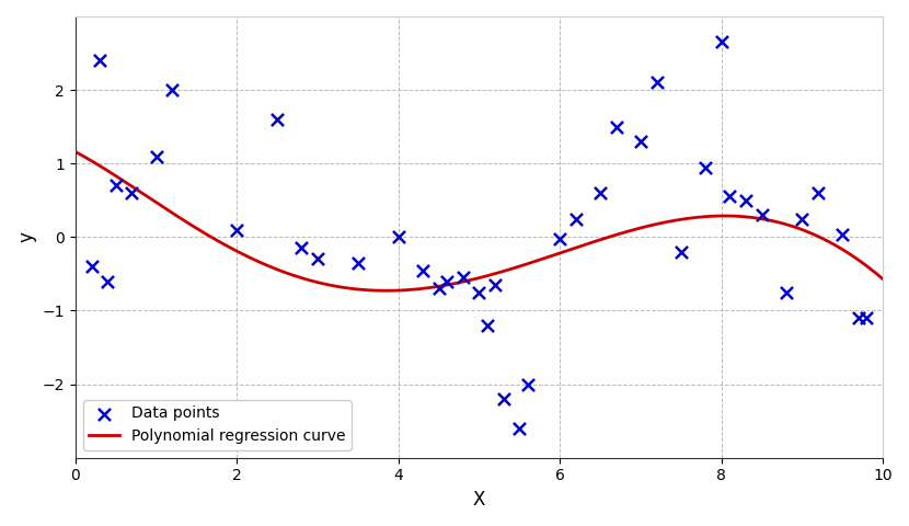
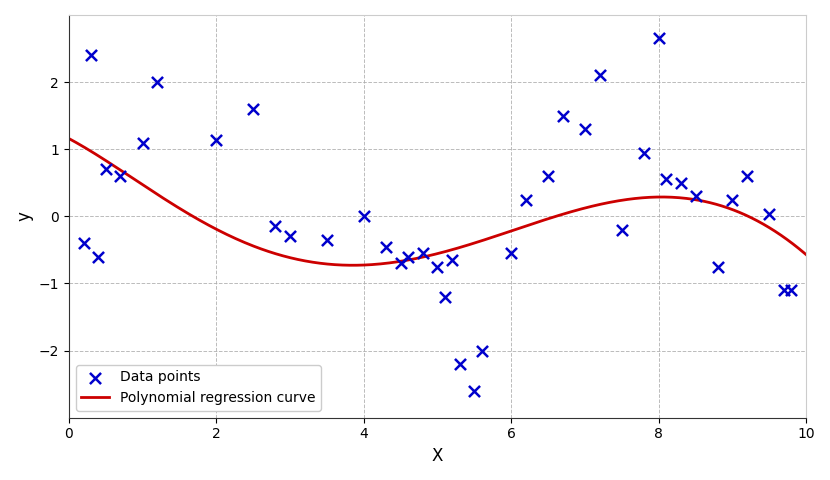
Data points/2: 0.10 -> 1.14
Data points/6: -0.02 -> -0.54
